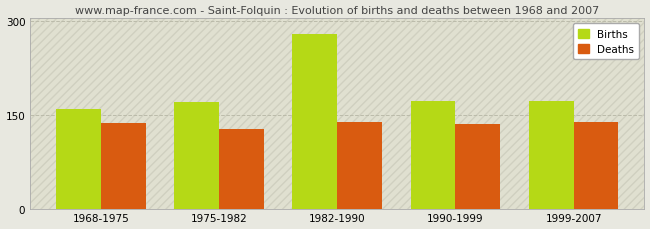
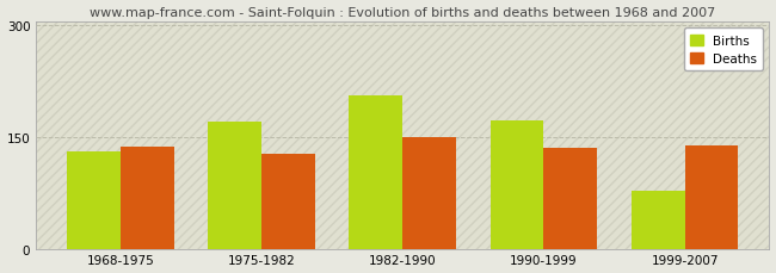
Births/1968-1975: 160 -> 130
Births/1982-1990: 280 -> 206
Deaths/1982-1990: 138 -> 150
Births/1999-2007: 173 -> 78
